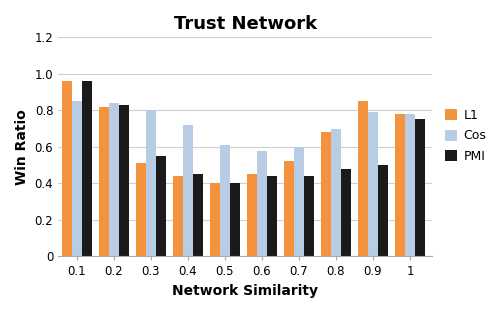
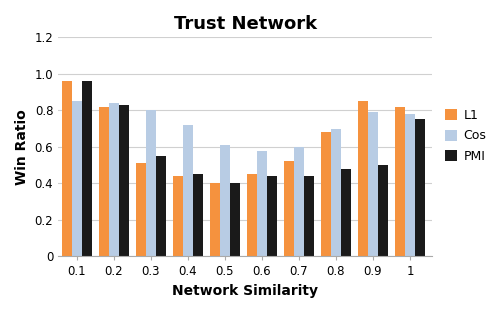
L1/1: 0.78 -> 0.82
